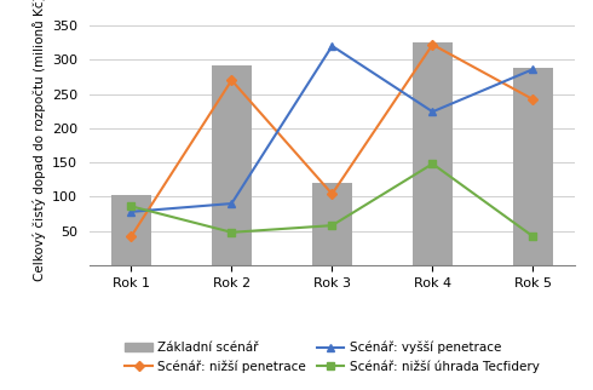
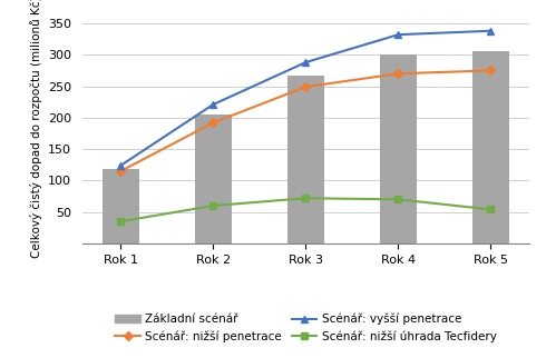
Základní scénář/Rok 1: 102 -> 118
Scénář: nižší penetrace/Rok 1: 42 -> 115
Scénář: vyšší penetrace/Rok 1: 78 -> 124
Scénář: nižší úhrada Tecfidery/Rok 1: 86 -> 35
Základní scénář/Rok 2: 292 -> 205
Scénář: nižší penetrace/Rok 2: 270 -> 192
Scénář: vyšší penetrace/Rok 2: 90 -> 221
Scénář: nižší úhrada Tecfidery/Rok 2: 48 -> 60
Základní scénář/Rok 3: 120 -> 267
Scénář: nižší penetrace/Rok 3: 104 -> 249
Scénář: vyšší penetrace/Rok 3: 320 -> 288
Scénář: nižší úhrada Tecfidery/Rok 3: 58 -> 72
Základní scénář/Rok 4: 326 -> 301
Scénář: nižší penetrace/Rok 4: 322 -> 270
Scénář: vyšší penetrace/Rok 4: 224 -> 332
Scénář: nižší úhrada Tecfidery/Rok 4: 148 -> 70
Základní scénář/Rok 5: 288 -> 306
Scénář: nižší penetrace/Rok 5: 242 -> 275
Scénář: vyšší penetrace/Rok 5: 286 -> 338
Scénář: nižší úhrada Tecfidery/Rok 5: 42 -> 54
